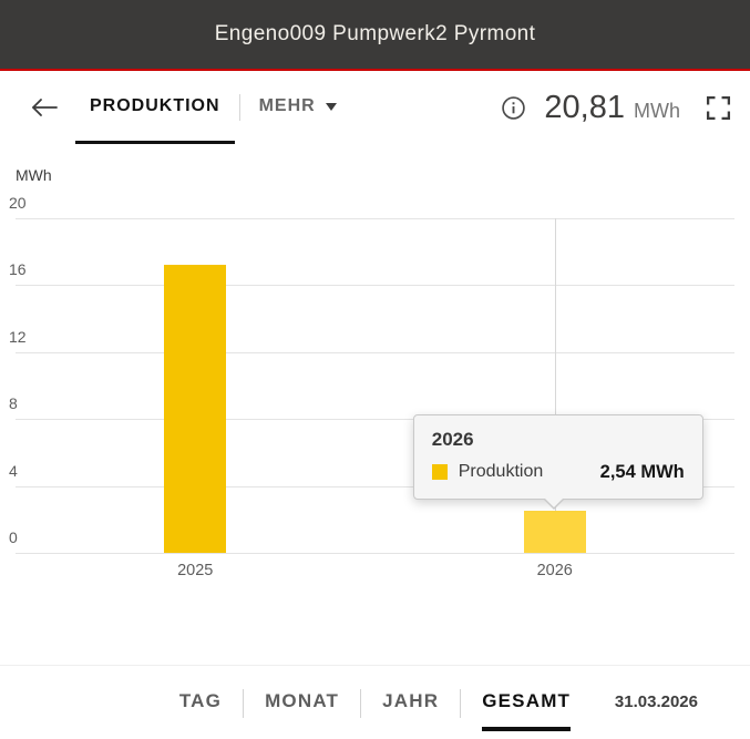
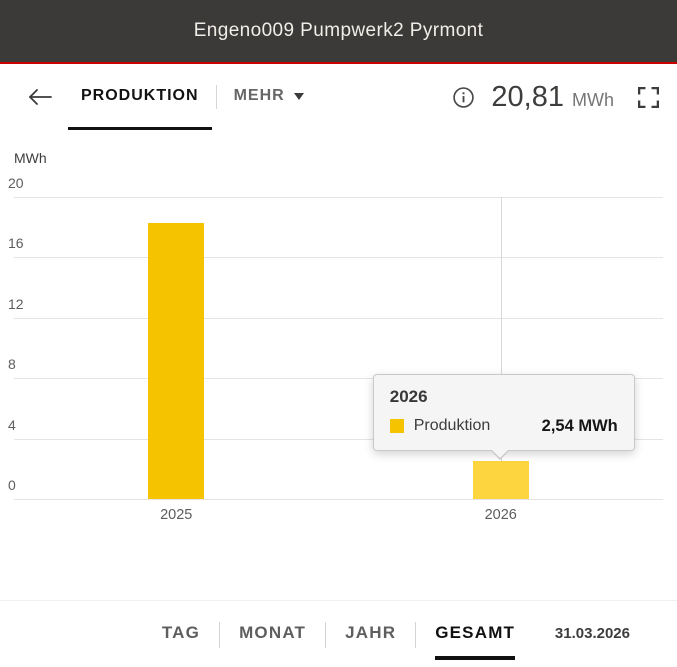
2025: 17.2 -> 18.3
